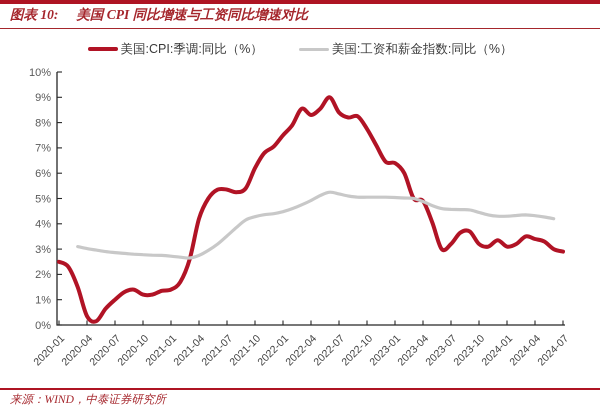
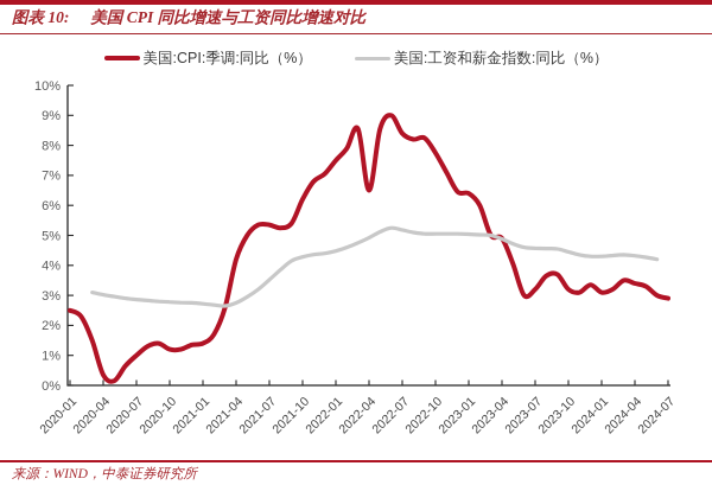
美国:CPI:季调:同比（%）/2022-04: 8.3% -> 6.5%
